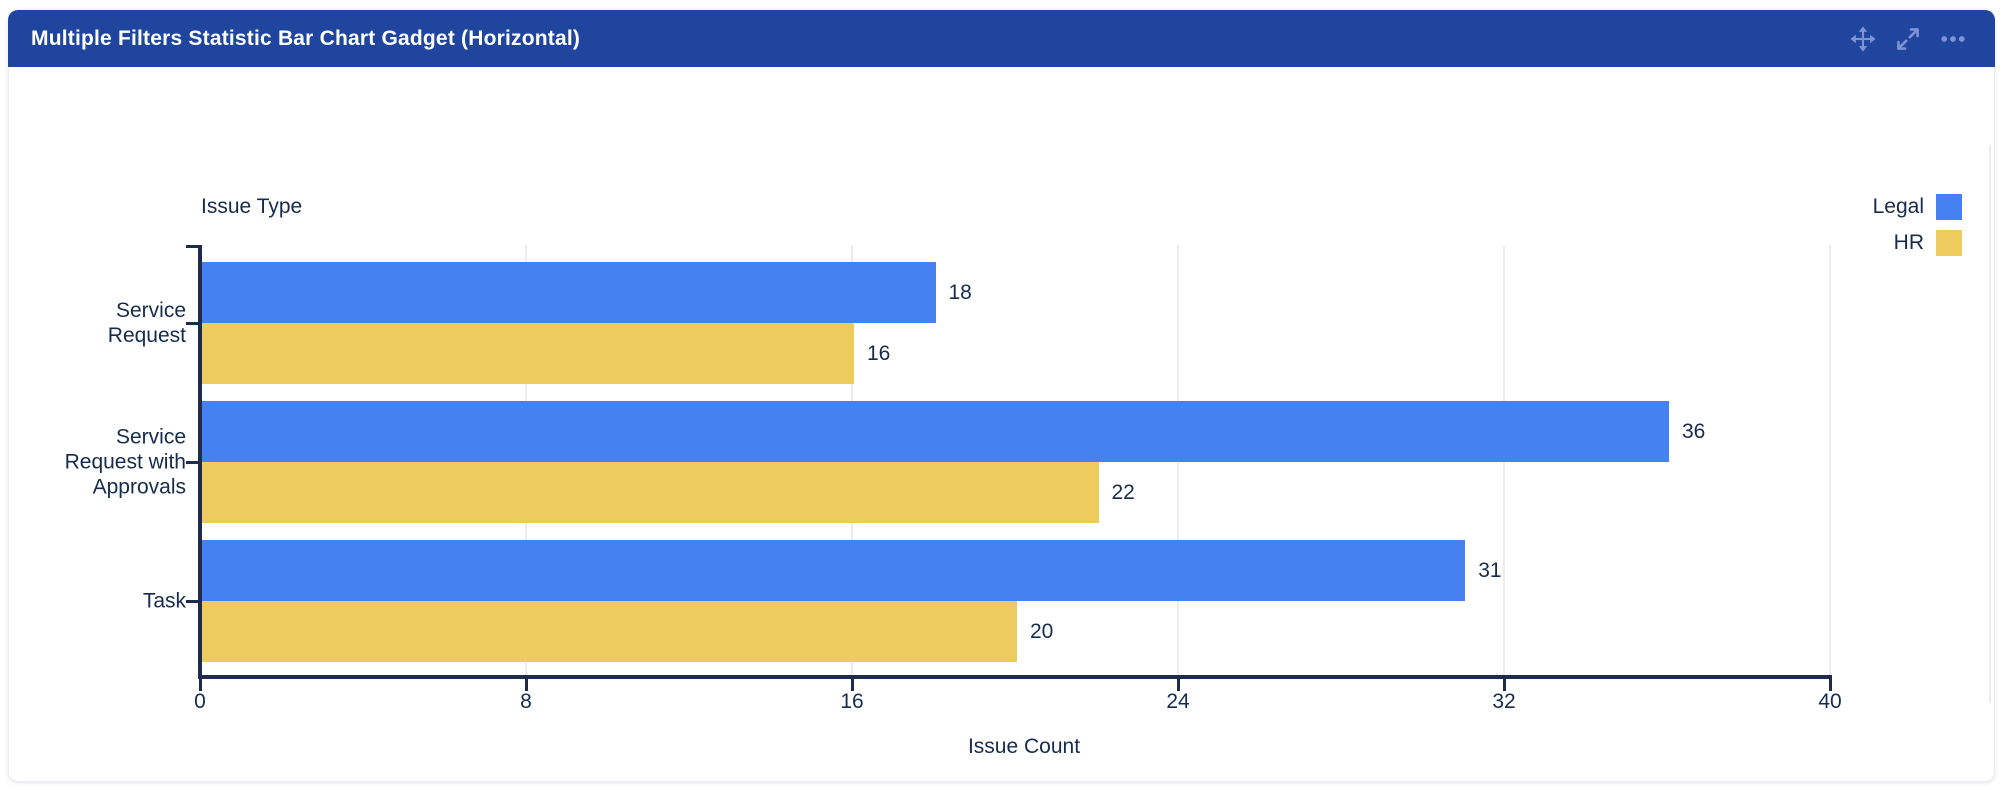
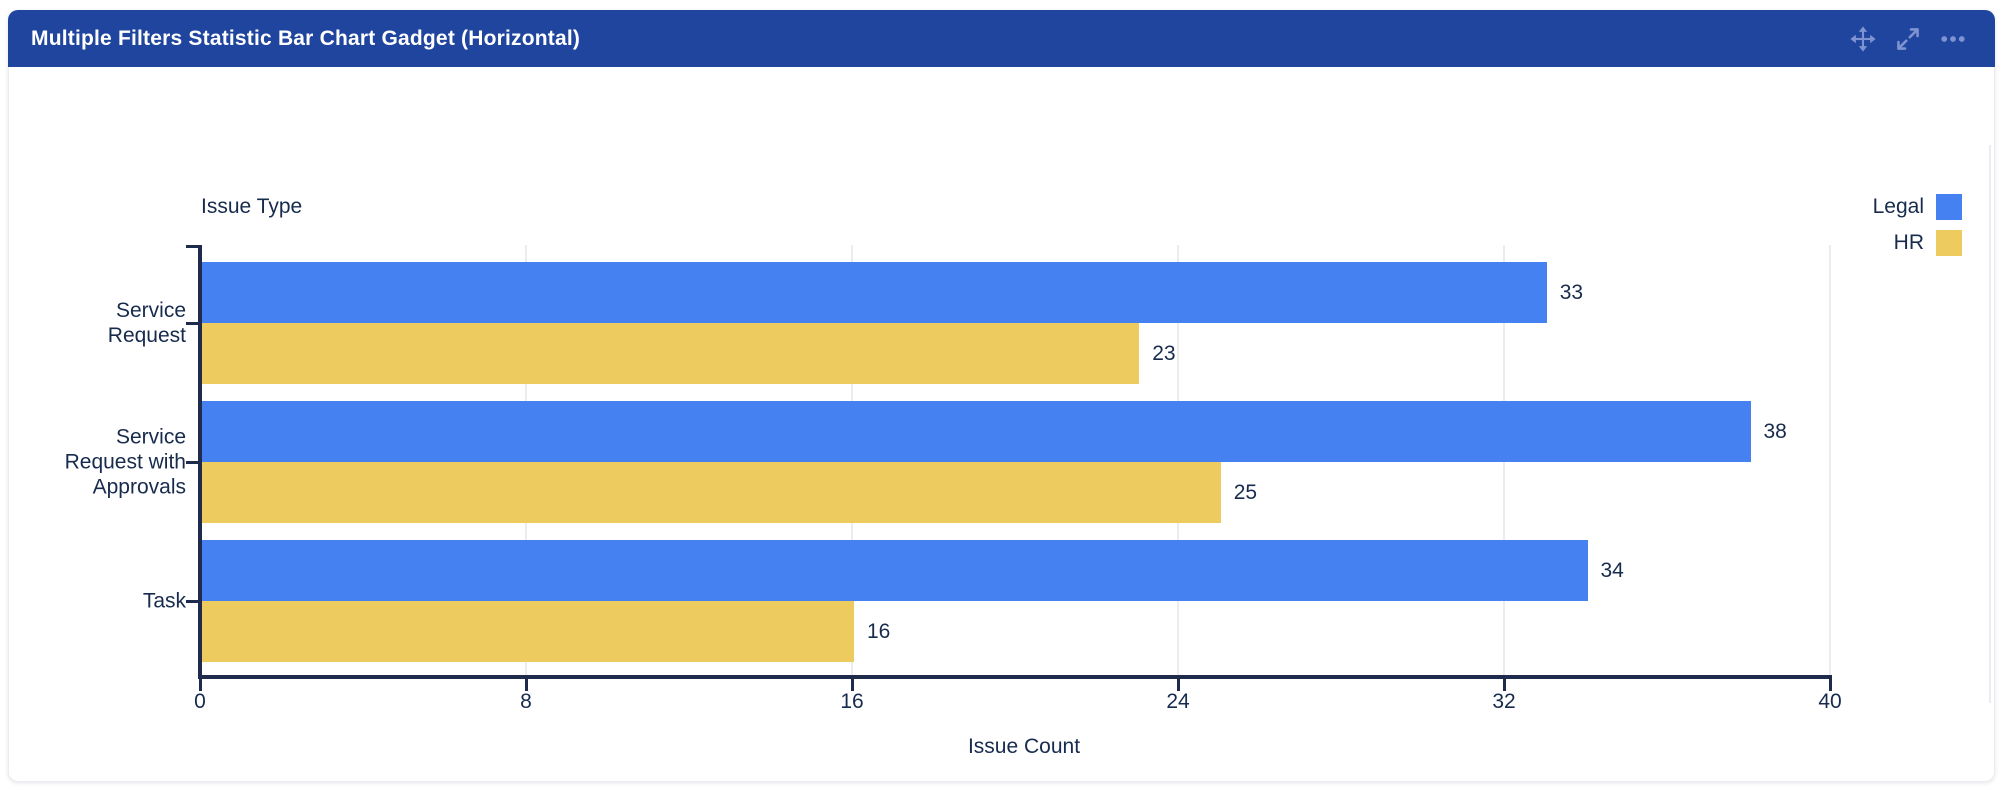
Legal/Service Request: 18 -> 33
HR/Service Request: 16 -> 23
Legal/Service Request with Approvals: 36 -> 38
HR/Service Request with Approvals: 22 -> 25
Legal/Task: 31 -> 34
HR/Task: 20 -> 16
